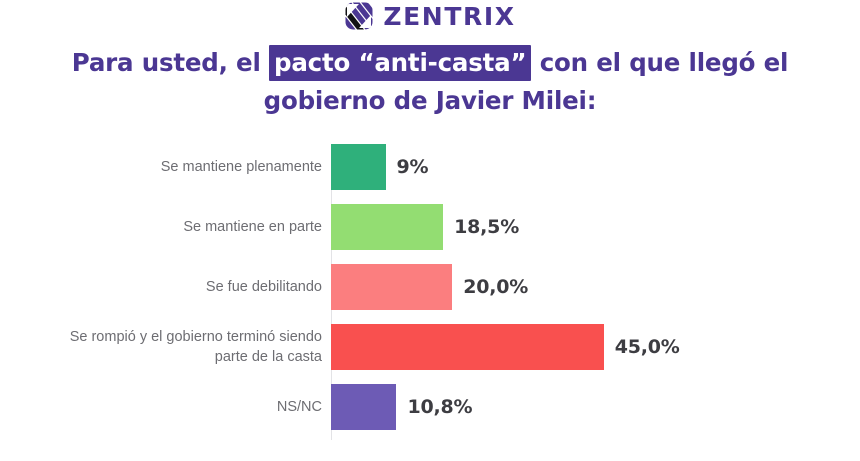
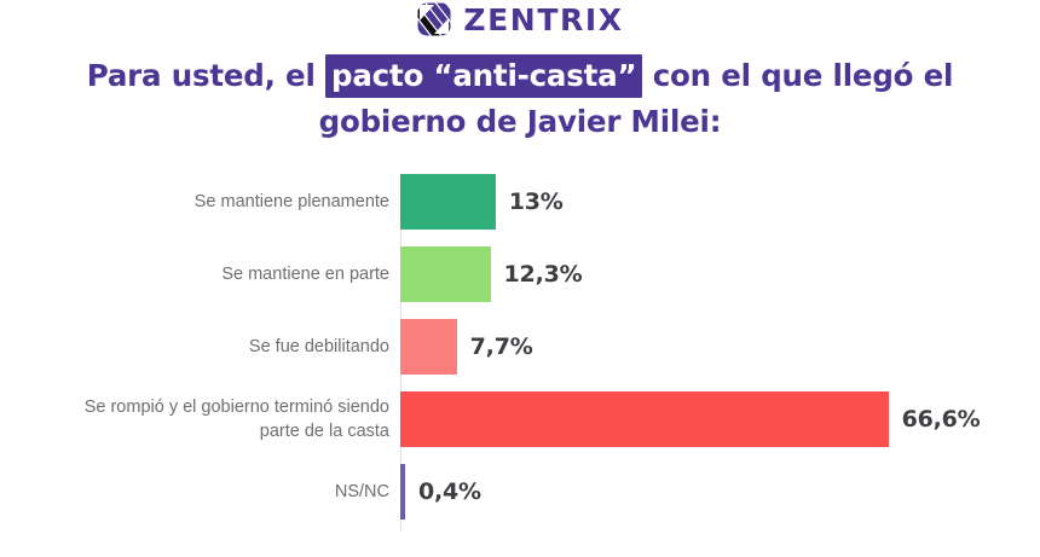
Se mantiene plenamente: 9% -> 13%
Se mantiene en parte: 18,5% -> 12,3%
Se fue debilitando: 20,0% -> 7,7%
Se rompió y el gobierno terminó siendo parte de la casta: 45,0% -> 66,6%
NS/NC: 10,8% -> 0,4%
